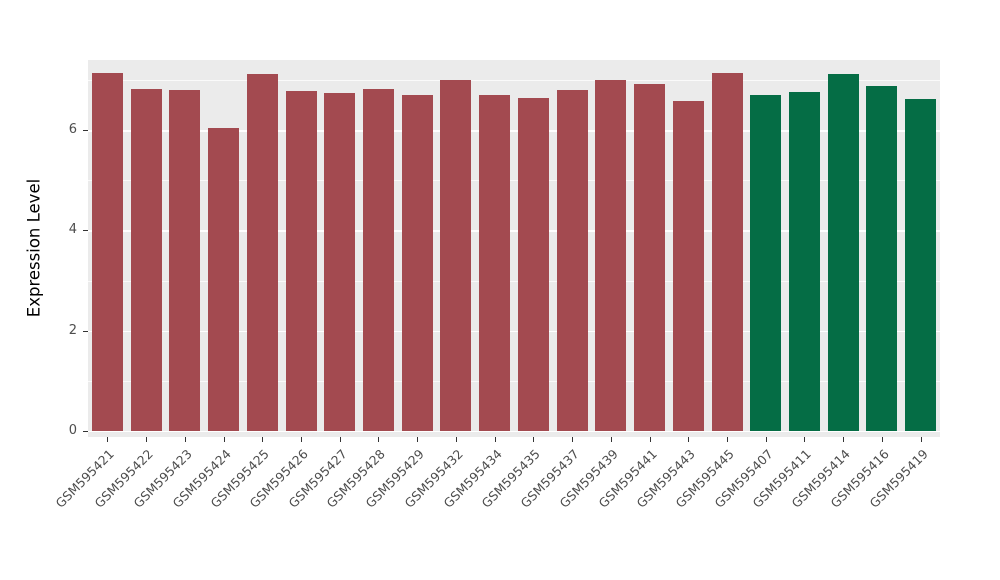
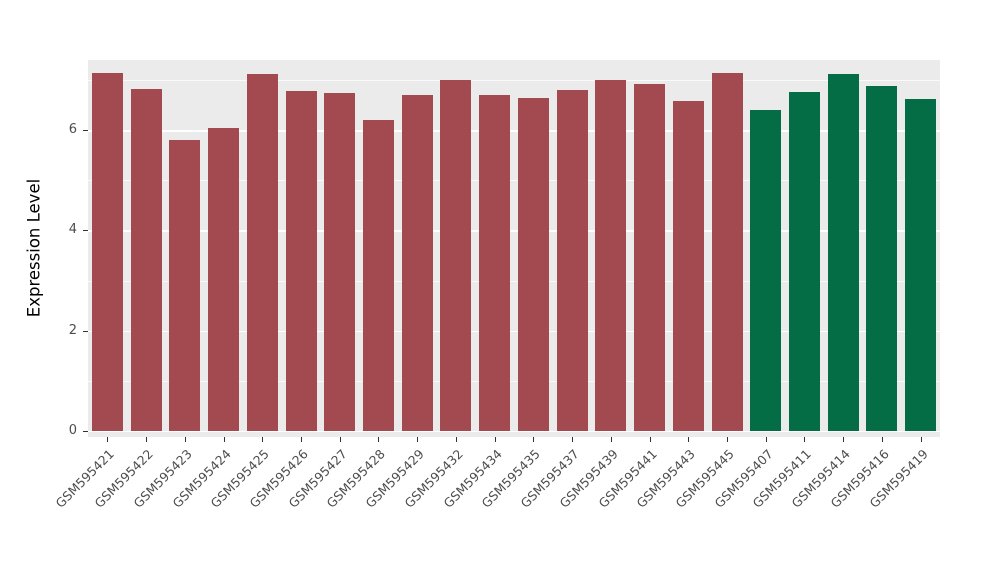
GSM595423: 6.8 -> 5.8
GSM595428: 6.8 -> 6.2
GSM595407: 6.7 -> 6.4
